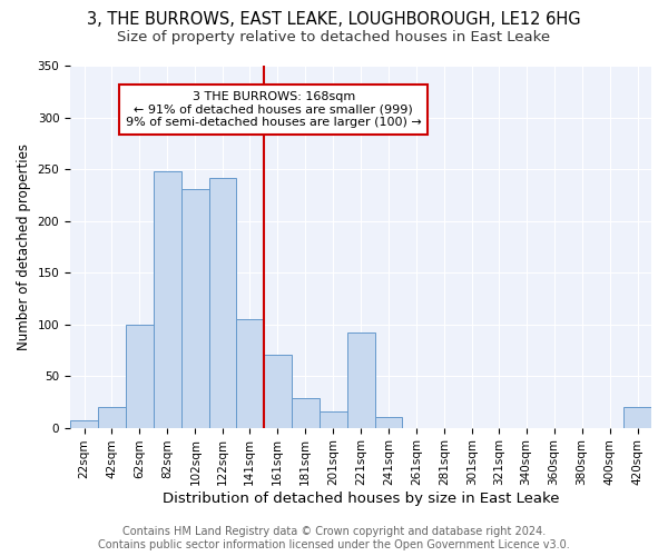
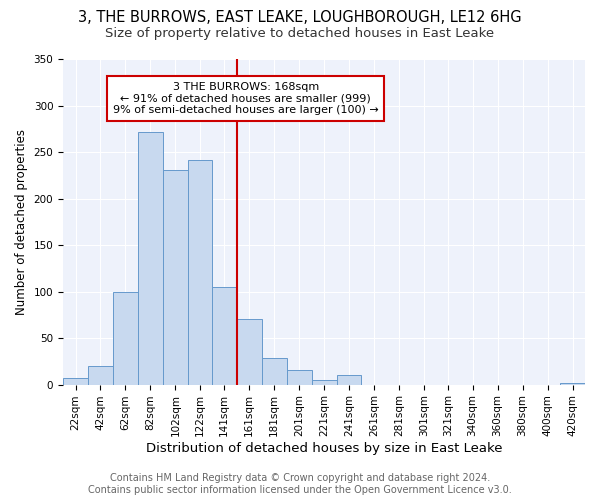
82sqm: 248 -> 271
221sqm: 92 -> 5
420sqm: 20 -> 2
